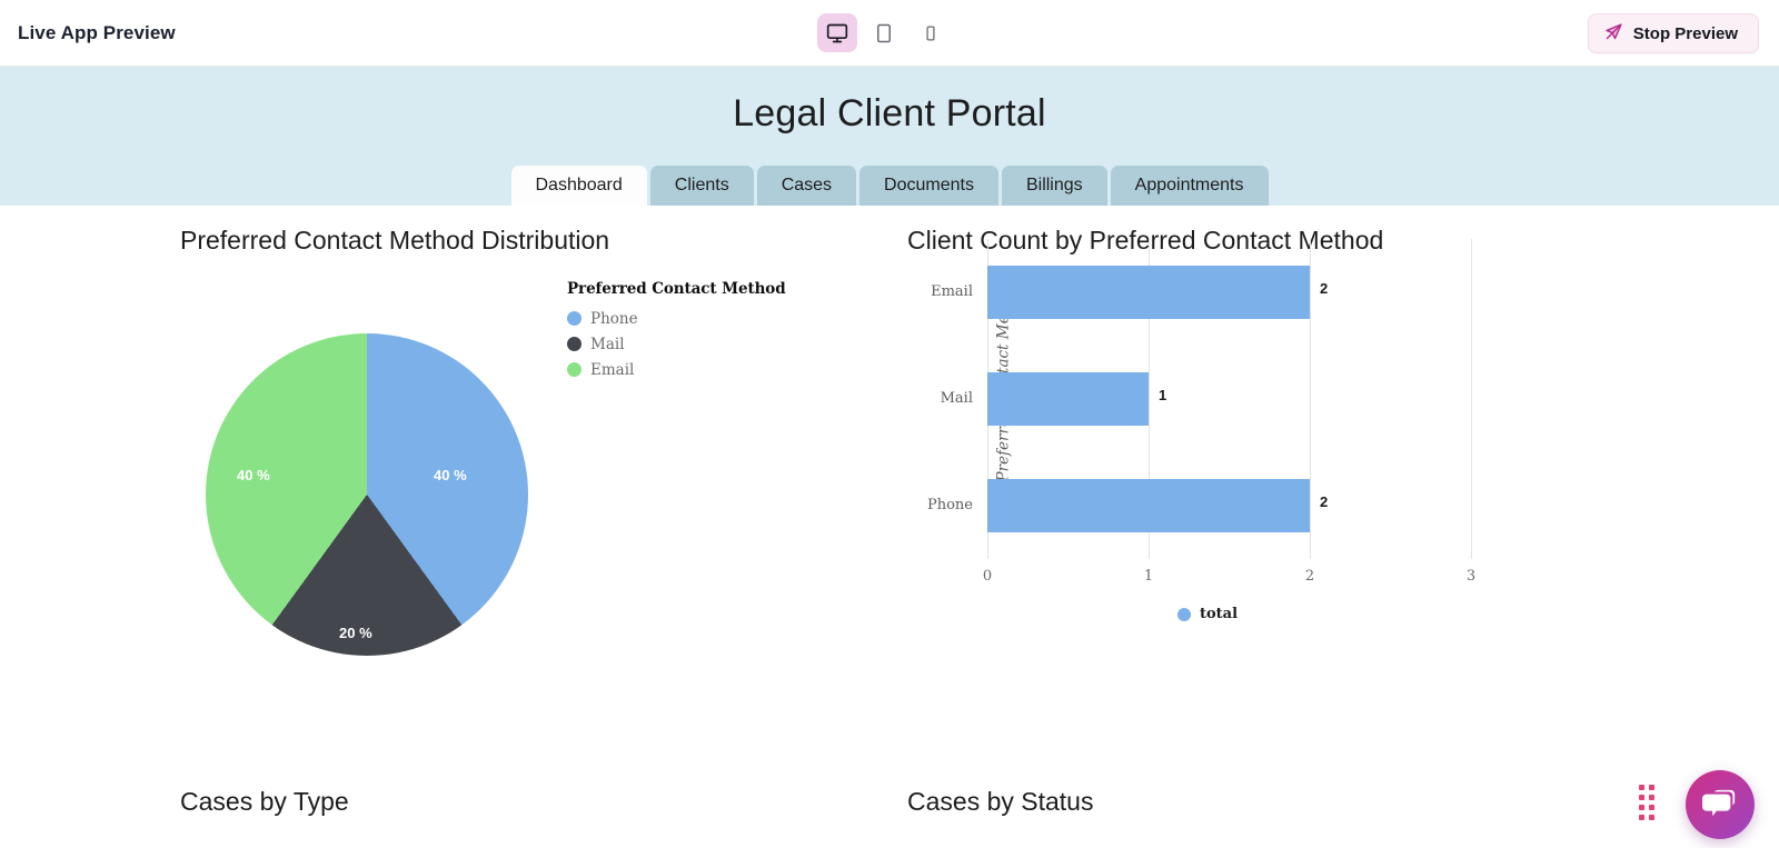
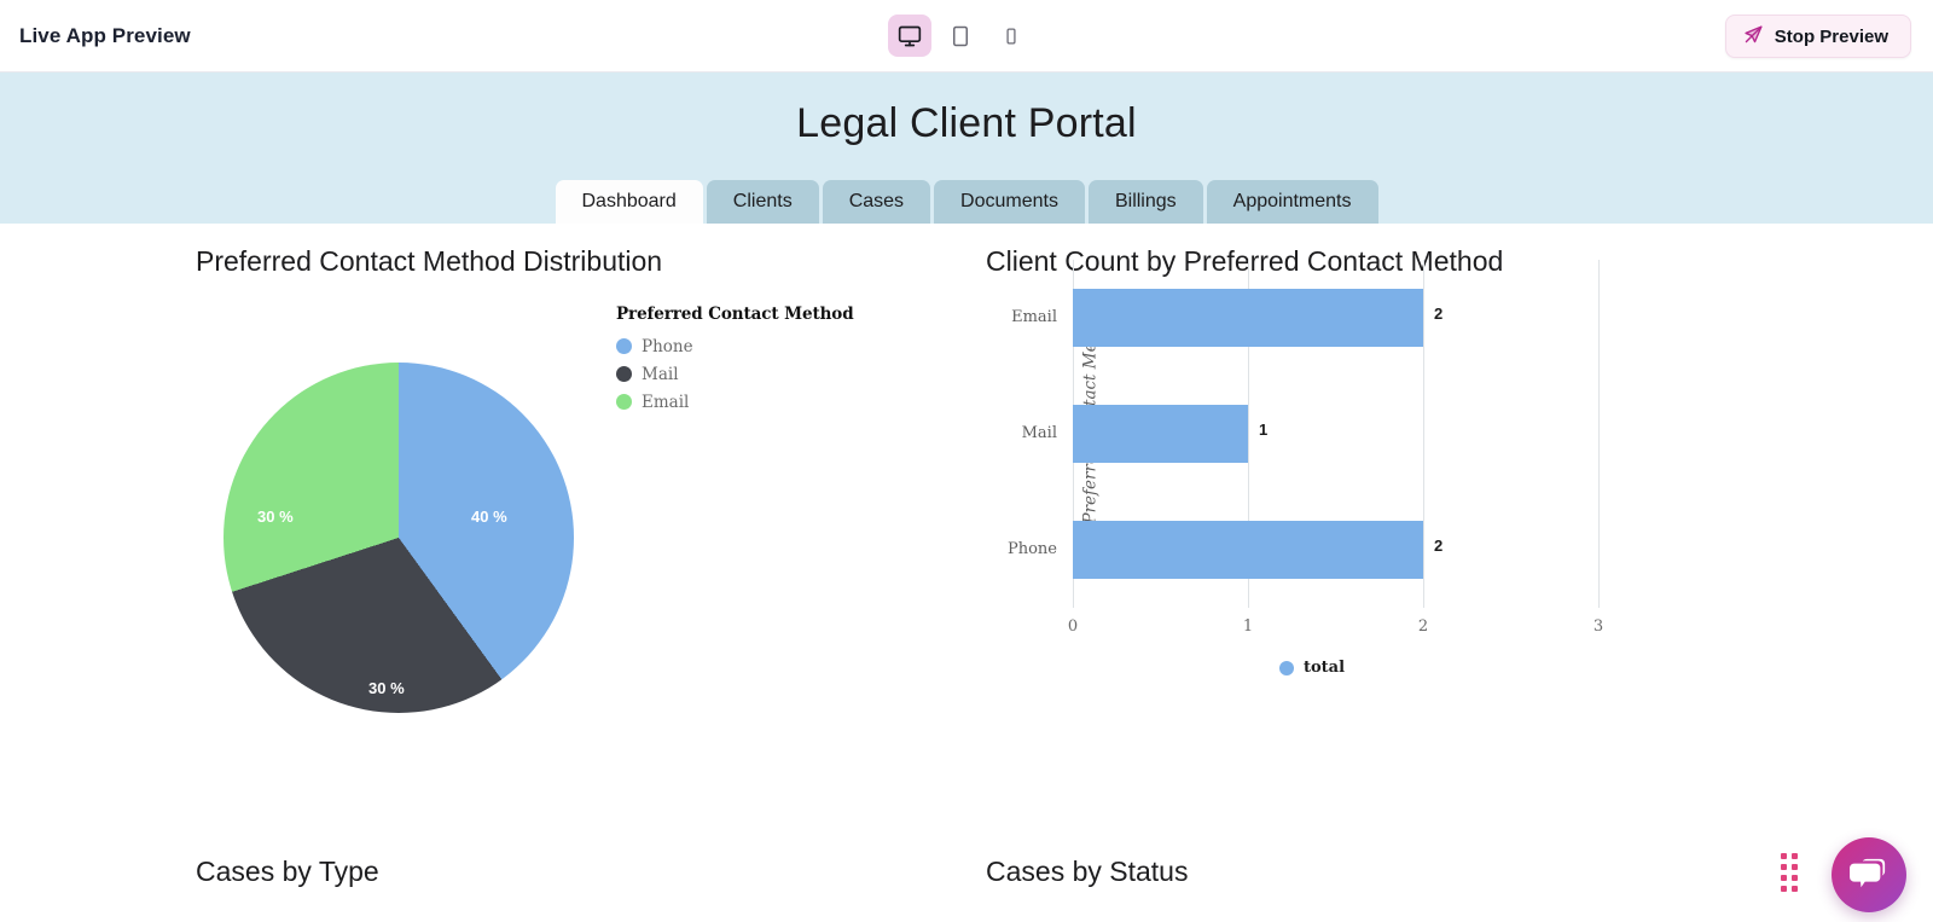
Preferred Contact Method Distribution/Mail: 20 -> 30
Preferred Contact Method Distribution/Email: 40 -> 30
